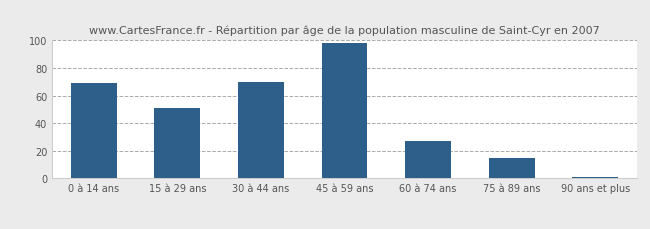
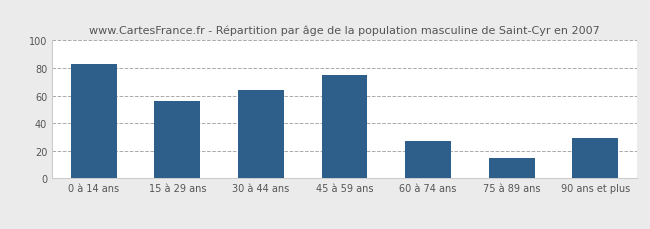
0 à 14 ans: 69 -> 83
15 à 29 ans: 51 -> 56
30 à 44 ans: 70 -> 64
45 à 59 ans: 98 -> 75
90 ans et plus: 1 -> 29
